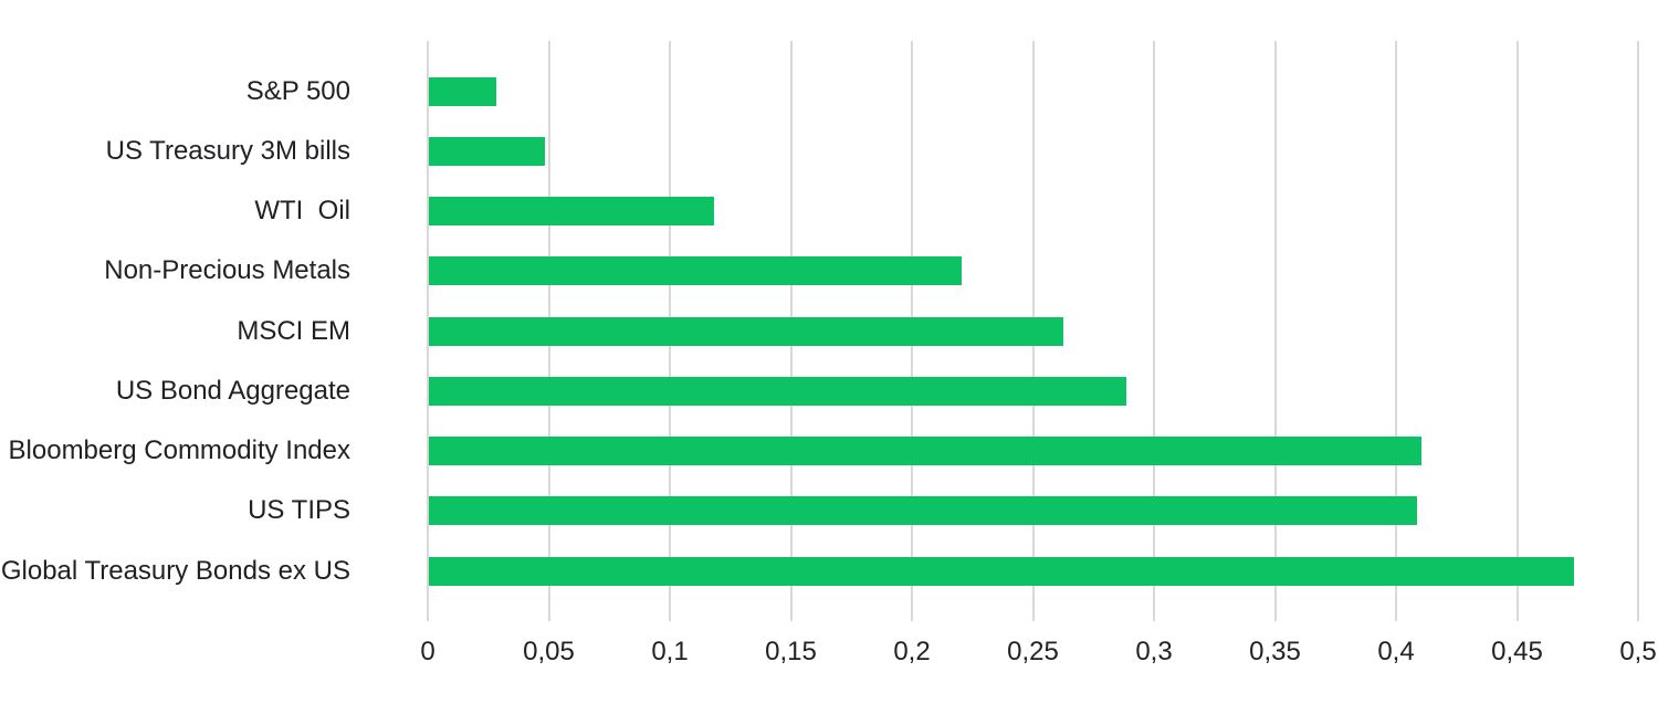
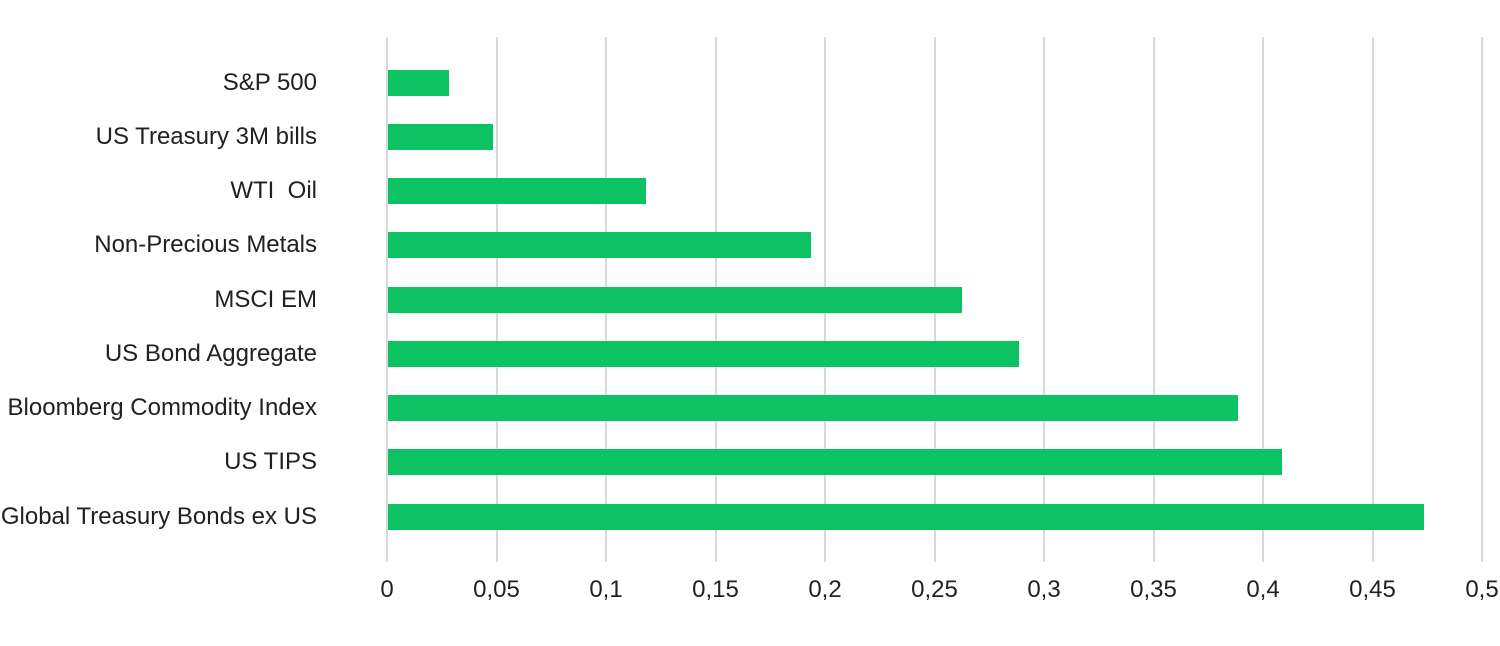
Non-Precious Metals: 0,22 -> 0,19
Bloomberg Commodity Index: 0,41 -> 0,39
